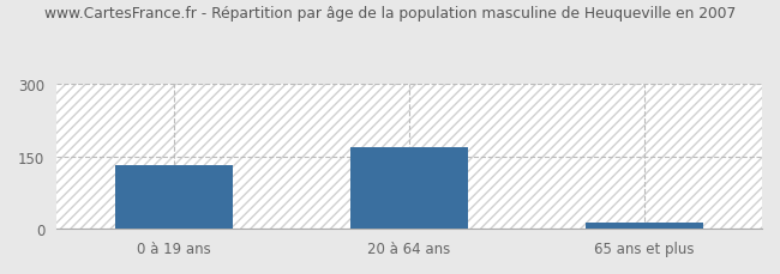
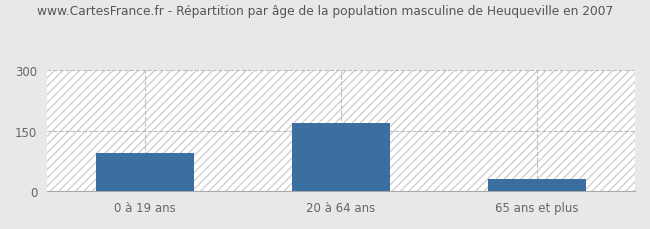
0 à 19 ans: 133 -> 95
65 ans et plus: 12 -> 30
